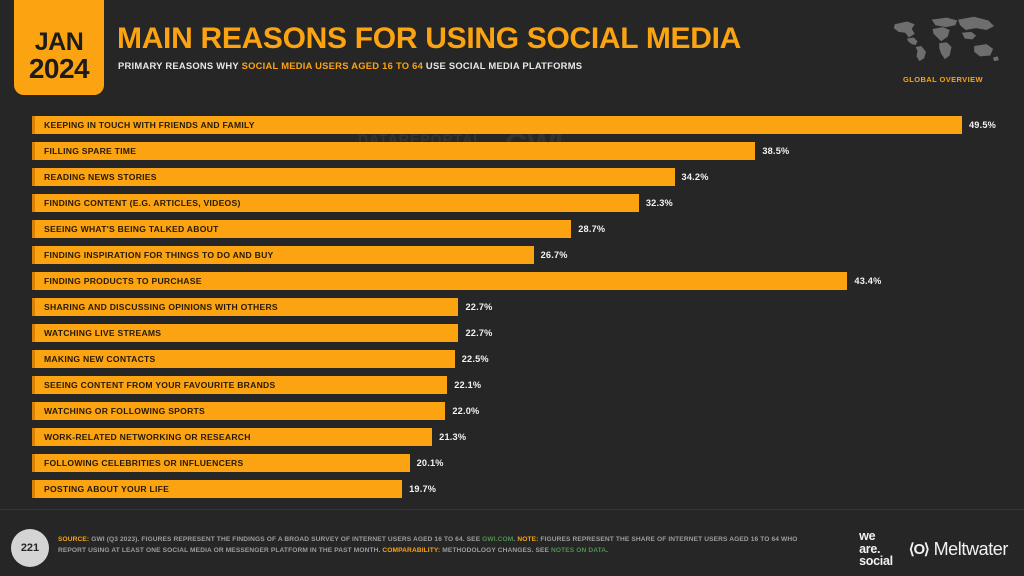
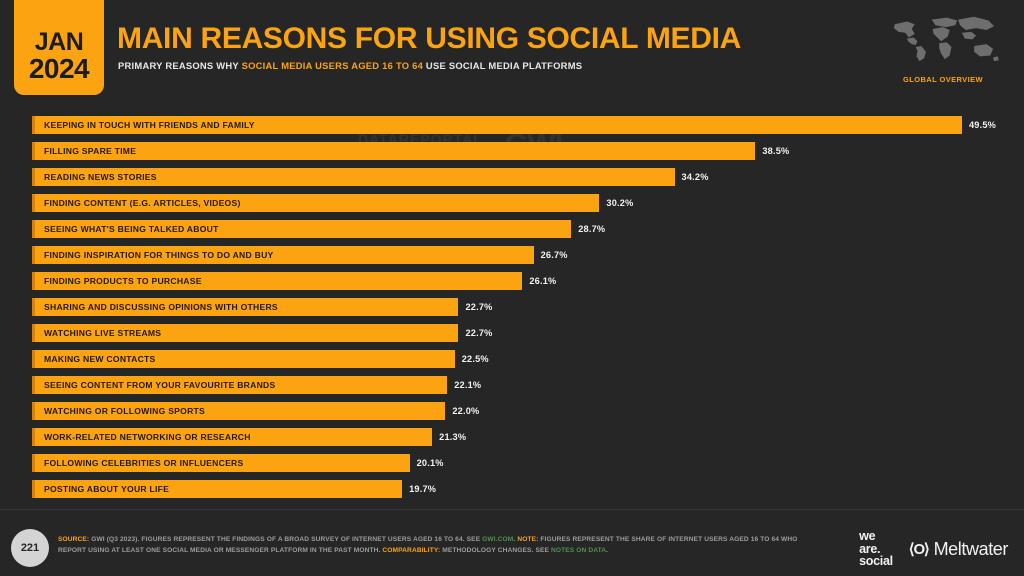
FINDING CONTENT (E.G. ARTICLES, VIDEOS): 32.3% -> 30.2%
FINDING PRODUCTS TO PURCHASE: 43.4% -> 26.1%
